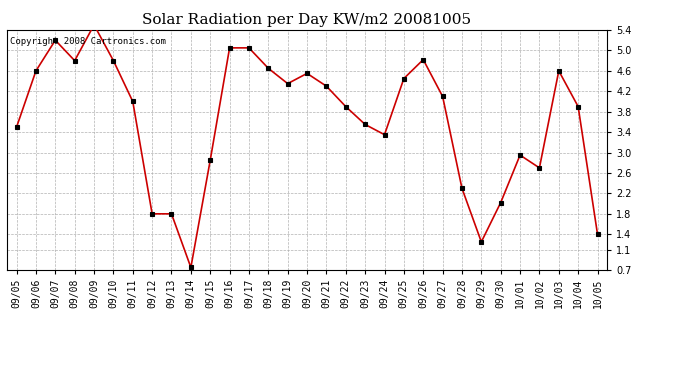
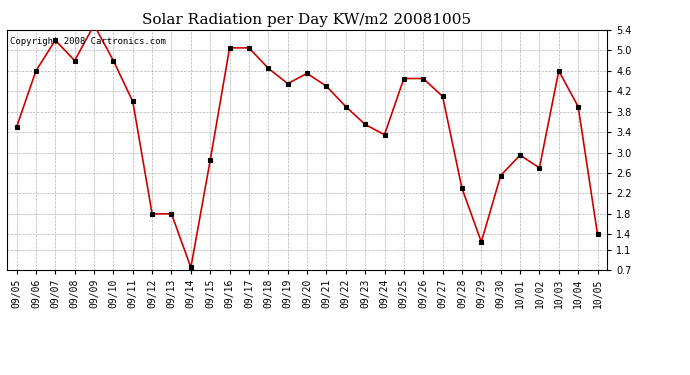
09/26: 4.82 -> 4.45
09/30: 2.02 -> 2.55
